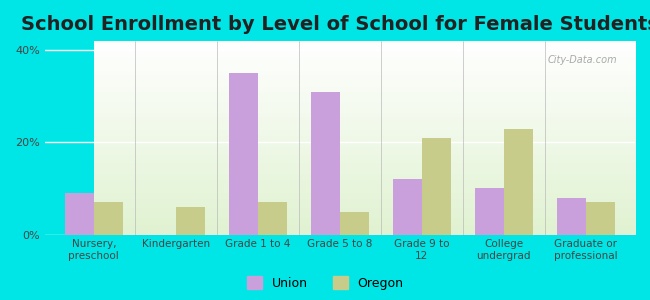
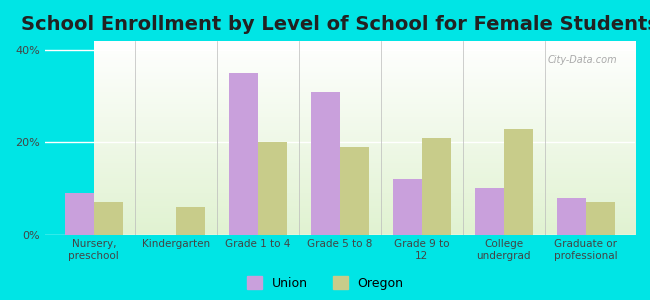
Oregon/Grade 1 to 4: 7% -> 20%
Oregon/Grade 5 to 8: 5% -> 19%
